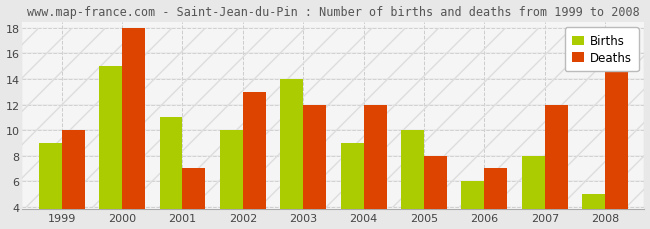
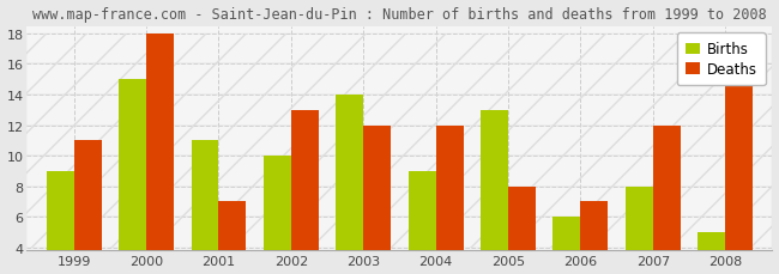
Deaths/1999: 10 -> 11
Births/2005: 10 -> 13
